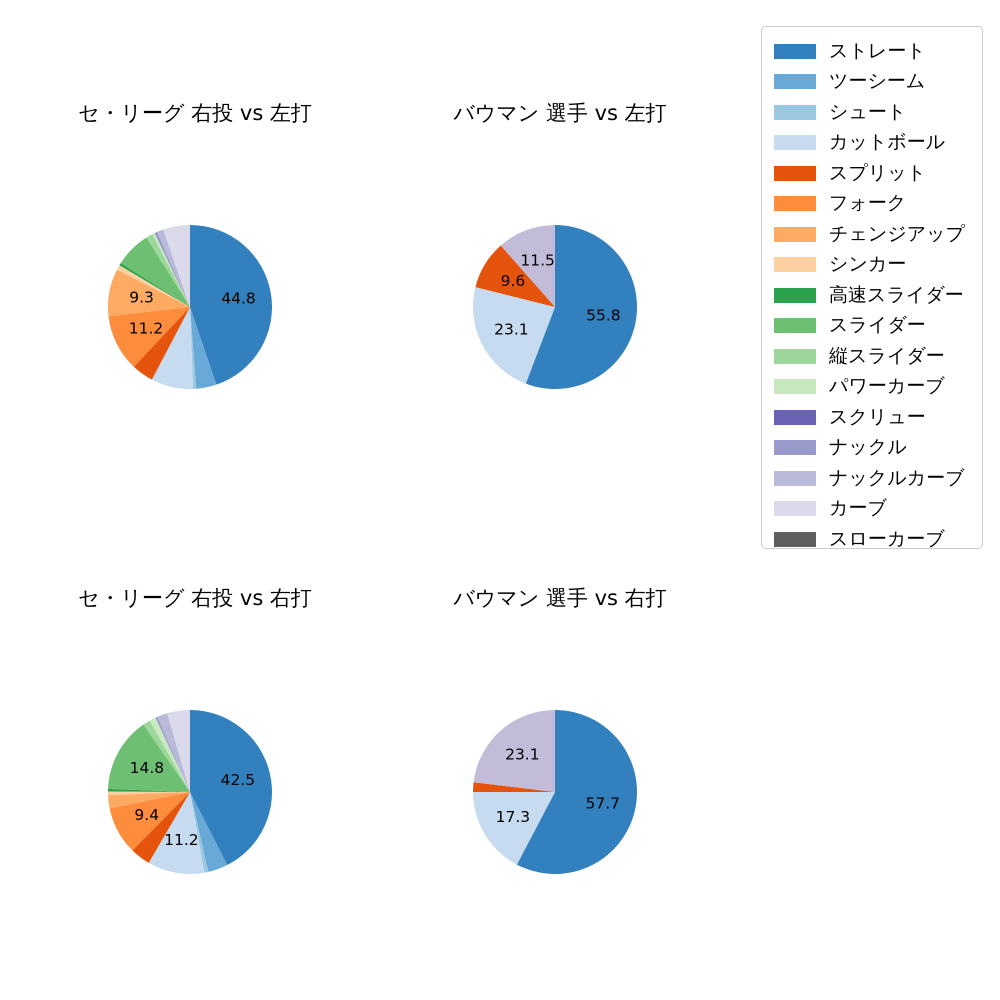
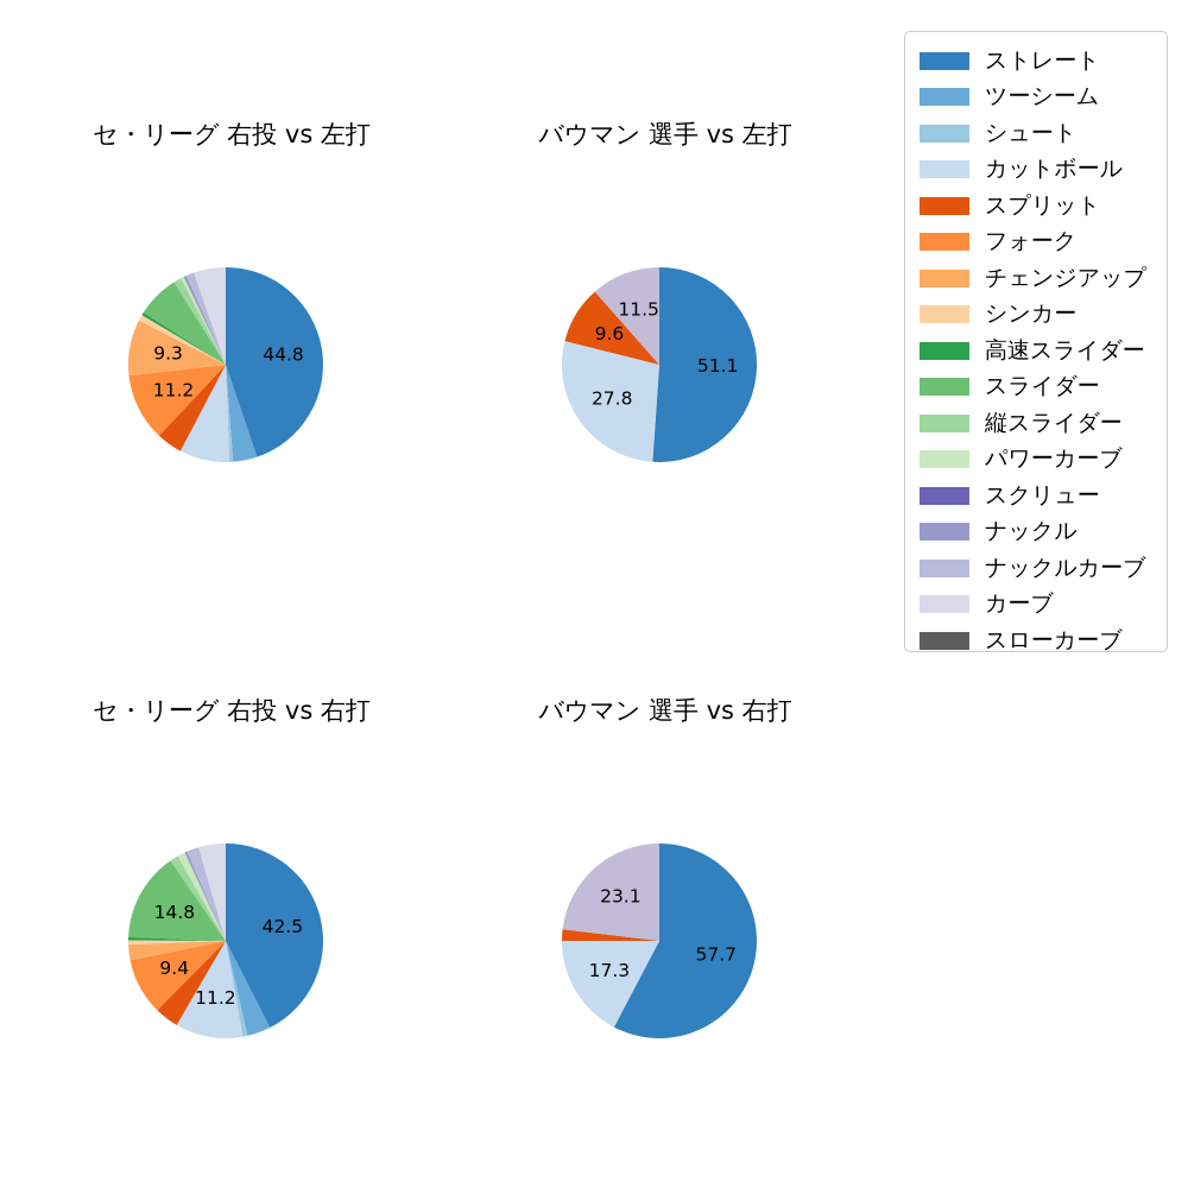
バウマン 選手 vs 左打/ストレート: 55.8 -> 51.1
バウマン 選手 vs 左打/カットボール: 23.1 -> 27.8
